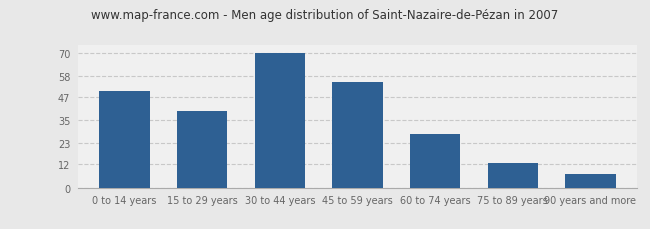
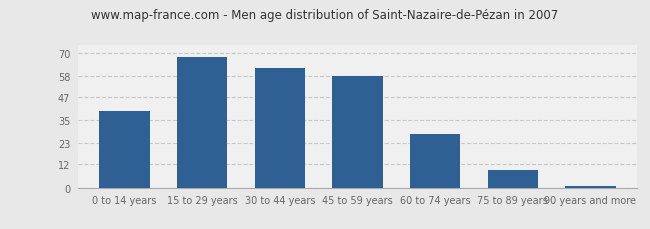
0 to 14 years: 50 -> 40
15 to 29 years: 40 -> 68
30 to 44 years: 70 -> 62
45 to 59 years: 55 -> 58
75 to 89 years: 13 -> 9
90 years and more: 7 -> 1
